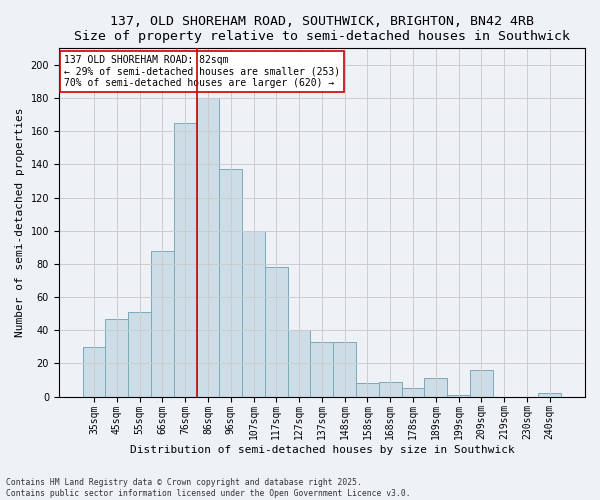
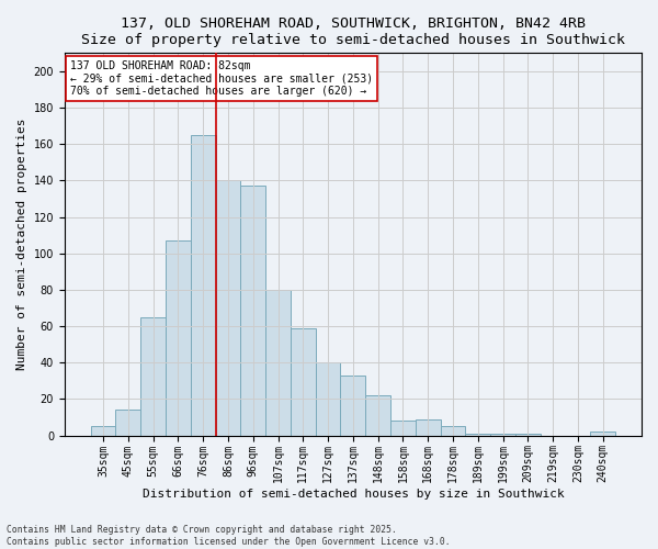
35sqm: 30 -> 5
45sqm: 47 -> 14
55sqm: 51 -> 65
66sqm: 88 -> 107
86sqm: 180 -> 140
107sqm: 100 -> 80
117sqm: 78 -> 59
148sqm: 33 -> 22
189sqm: 11 -> 1
209sqm: 16 -> 1
